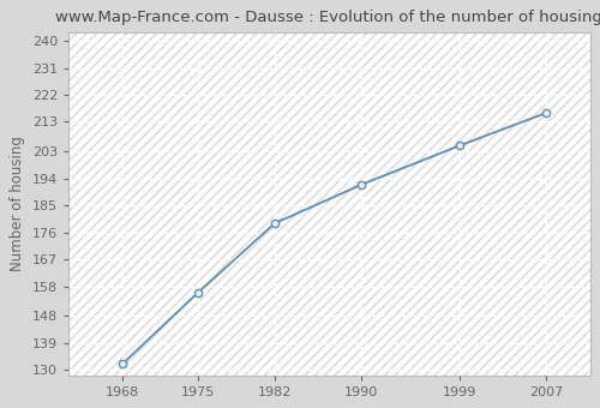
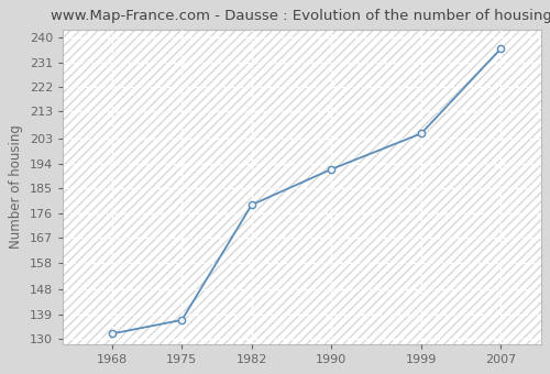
1975: 156 -> 137
2007: 216 -> 236
